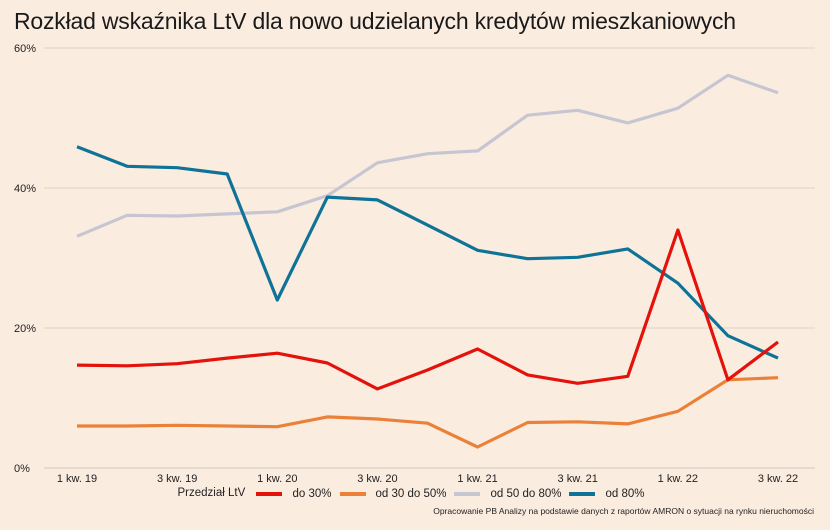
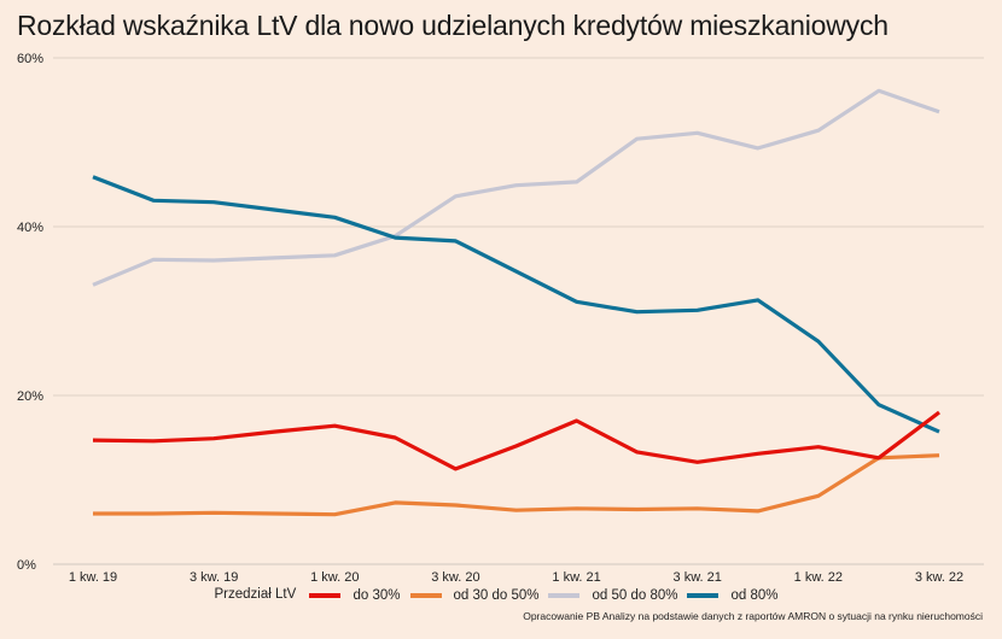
od 80%/1 kw. 20: 24% -> 41%
od 30 do 50%/1 kw. 21: 3% -> 7%
do 30%/1 kw. 22: 34% -> 14%
